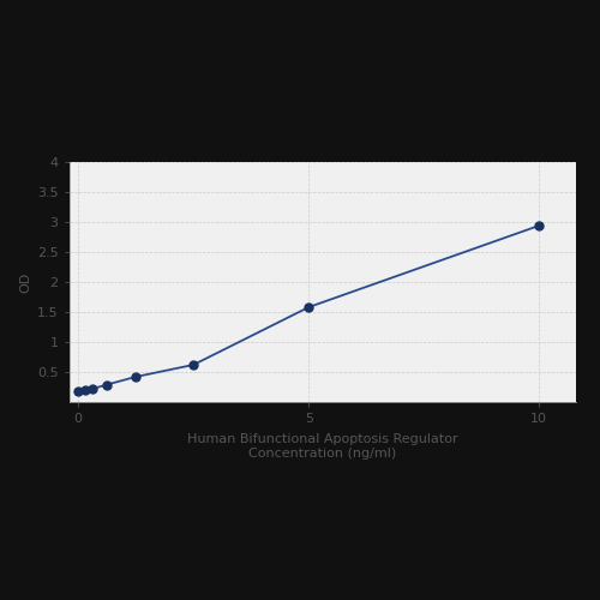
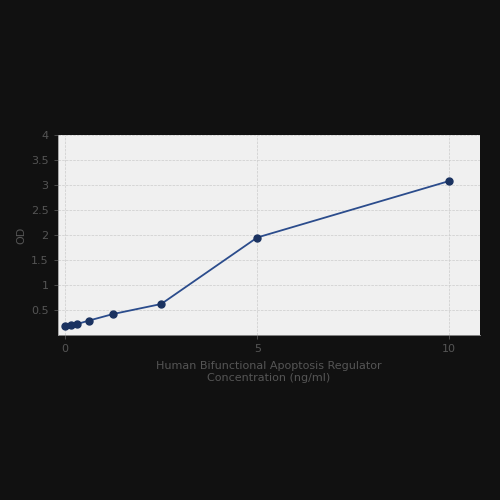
5: 1.58 -> 1.95
10: 2.94 -> 3.08
